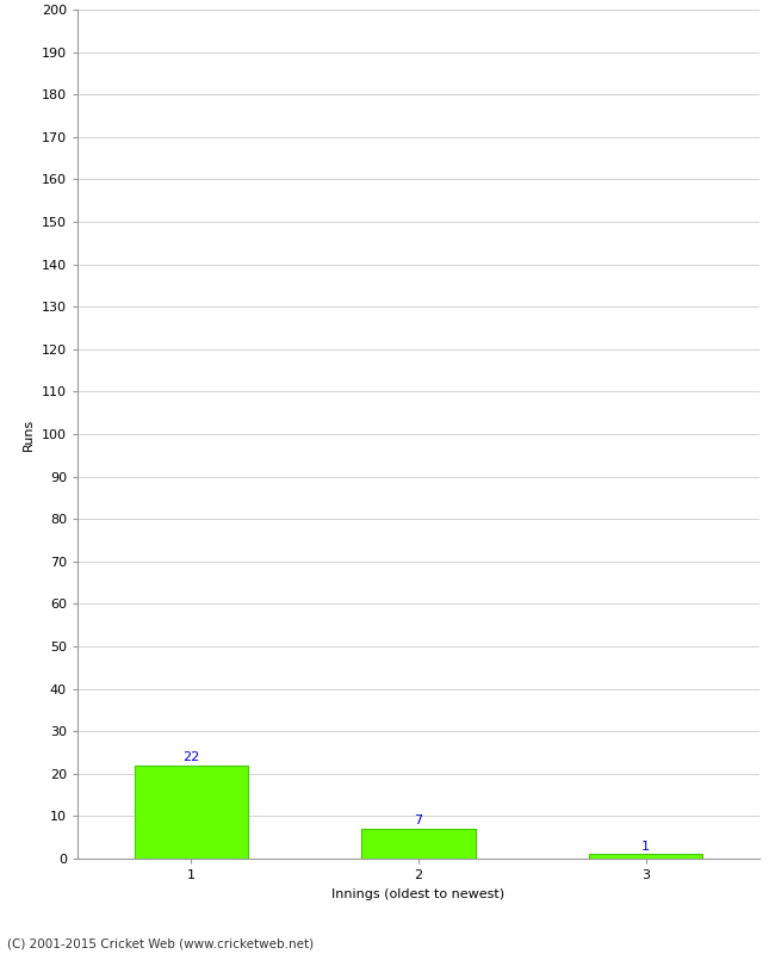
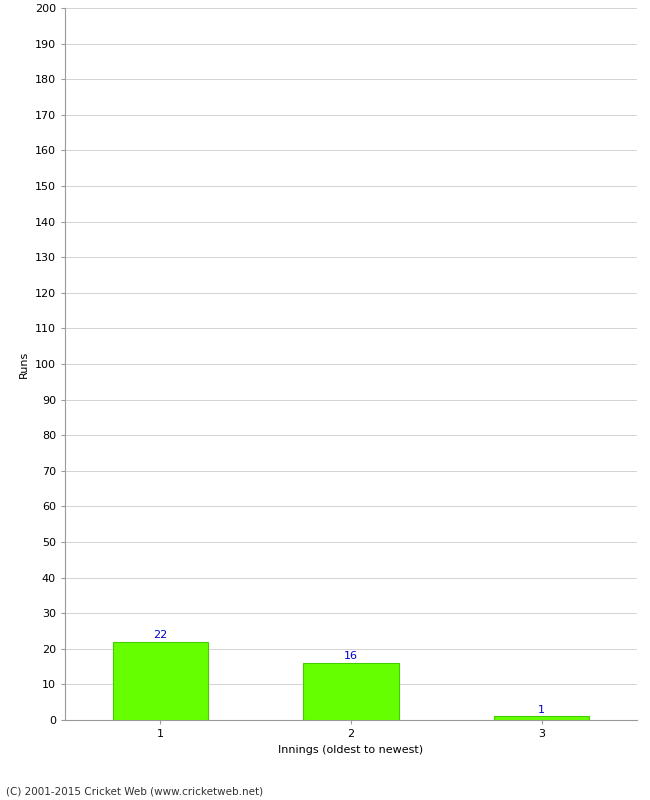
2: 7 -> 16
